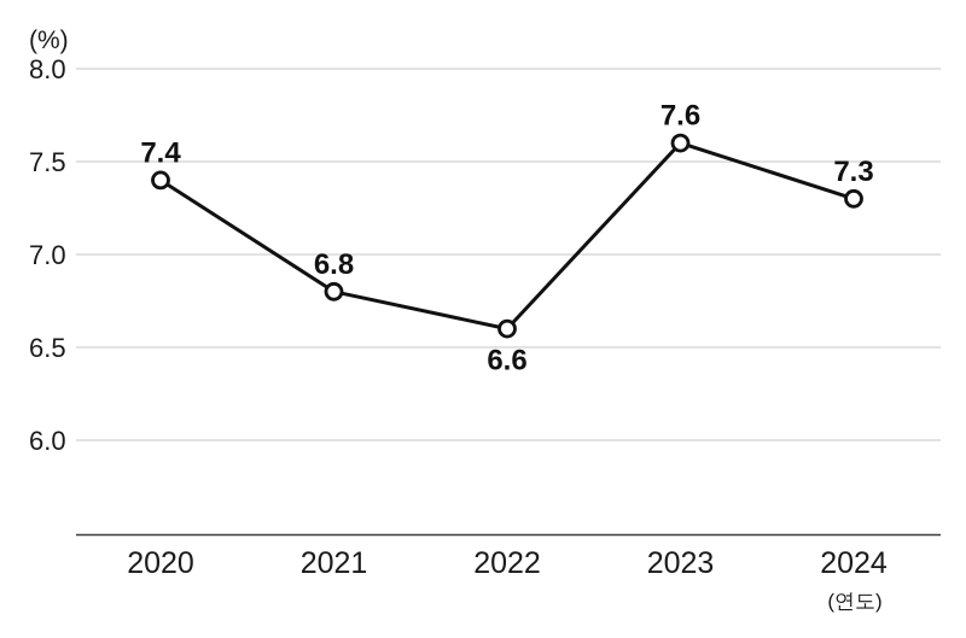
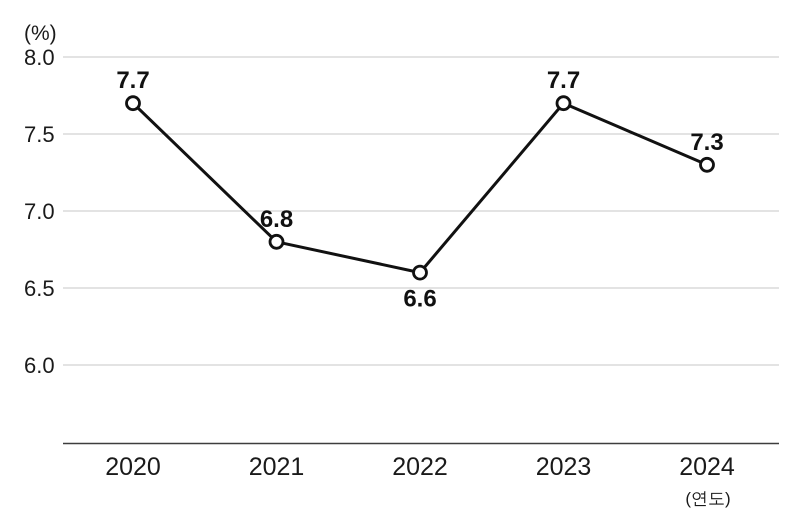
2020: 7.4 -> 7.7
2023: 7.6 -> 7.7
